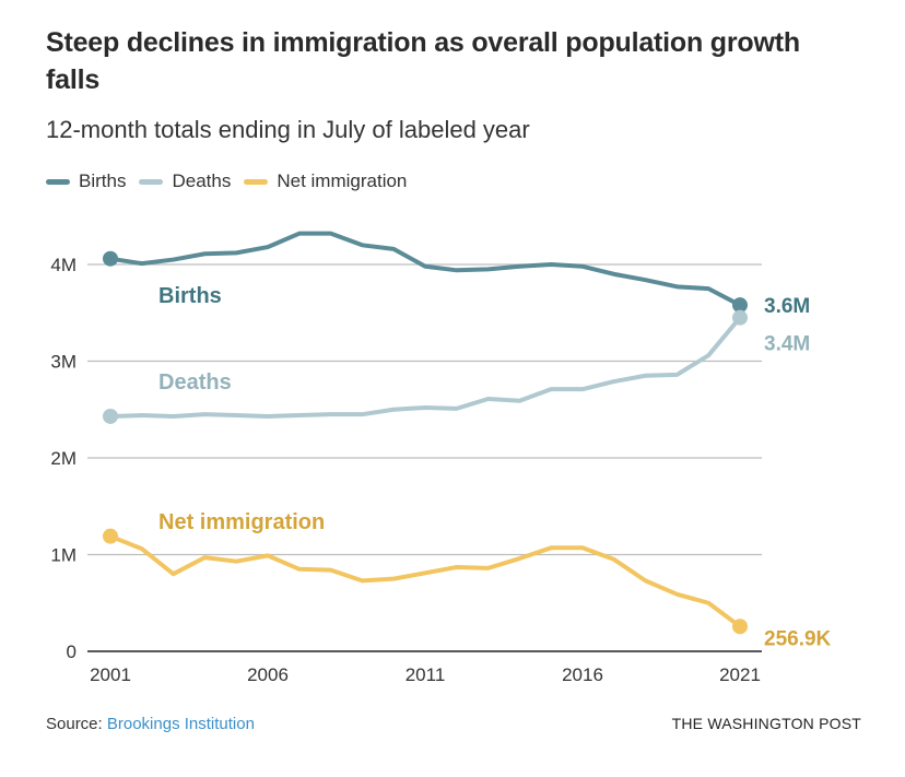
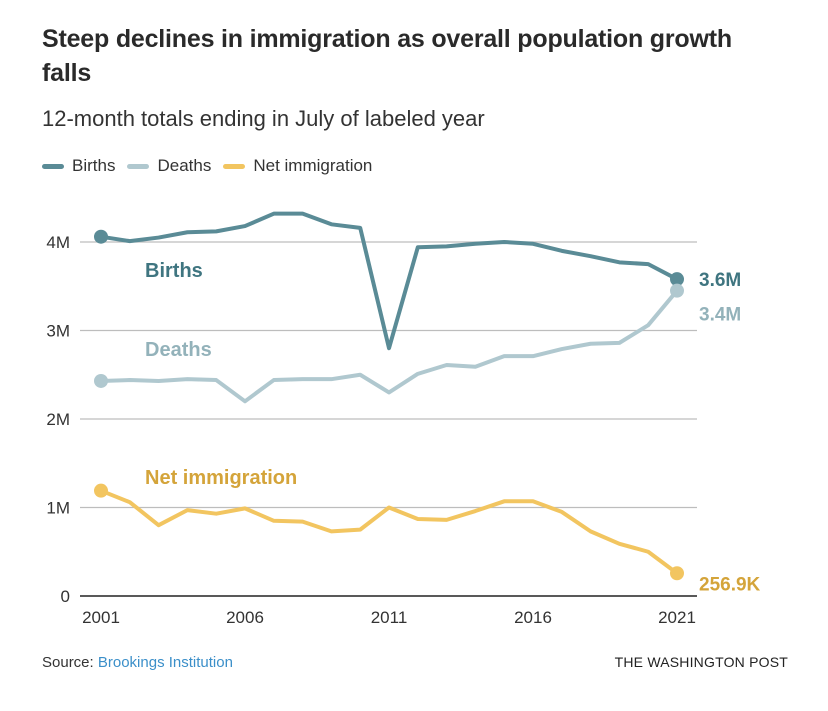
Deaths/2006: 2.4M -> 2.2M
Births/2011: 4.0M -> 2.8M
Deaths/2011: 2.5M -> 2.3M
Net immigration/2011: 0.8M -> 1.0M
